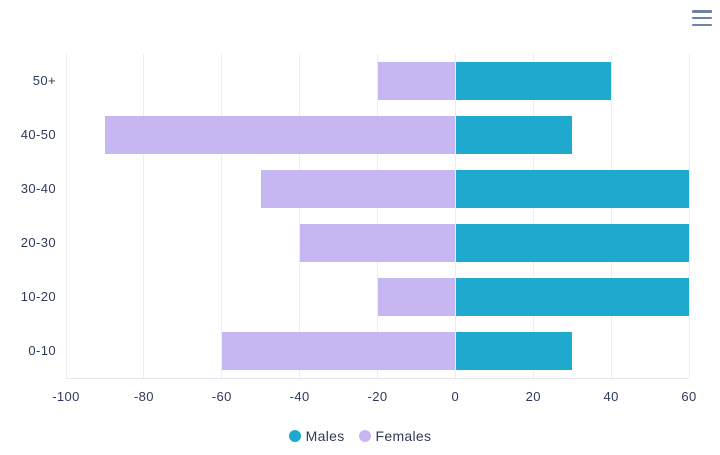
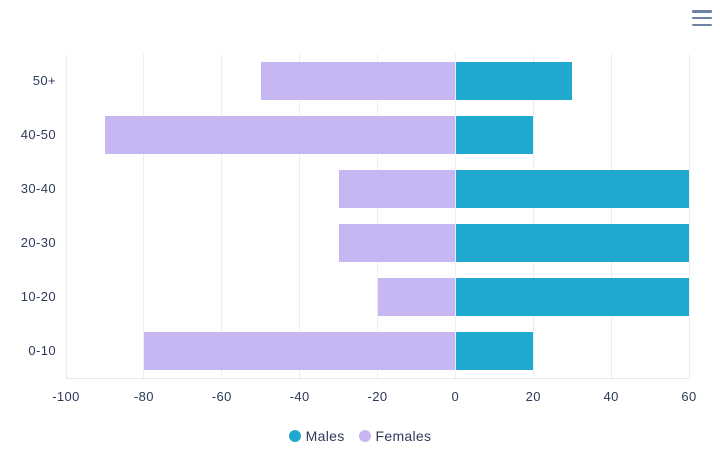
Males/50+: 40 -> 30
Females/50+: -20 -> -50
Males/40-50: 30 -> 20
Females/30-40: -50 -> -30
Females/20-30: -40 -> -30
Males/0-10: 30 -> 20
Females/0-10: -60 -> -80
